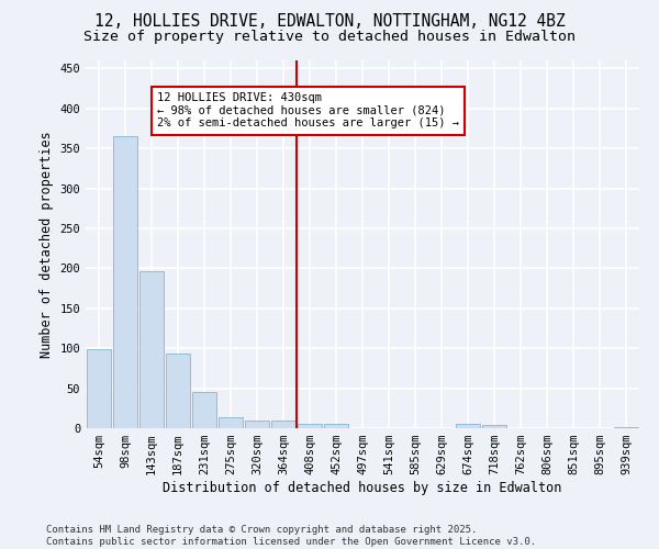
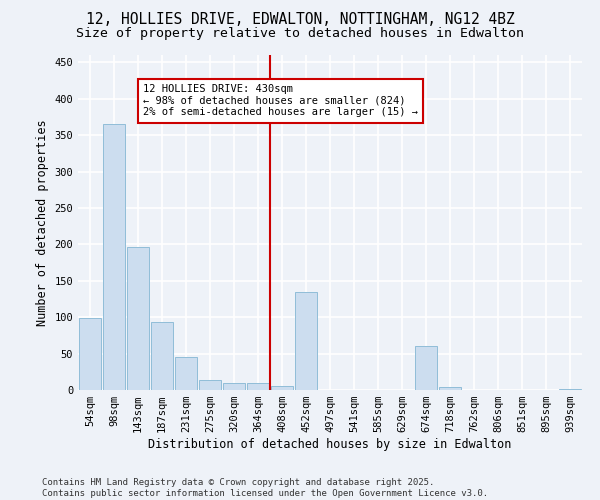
452sqm: 5 -> 134
674sqm: 5 -> 60
